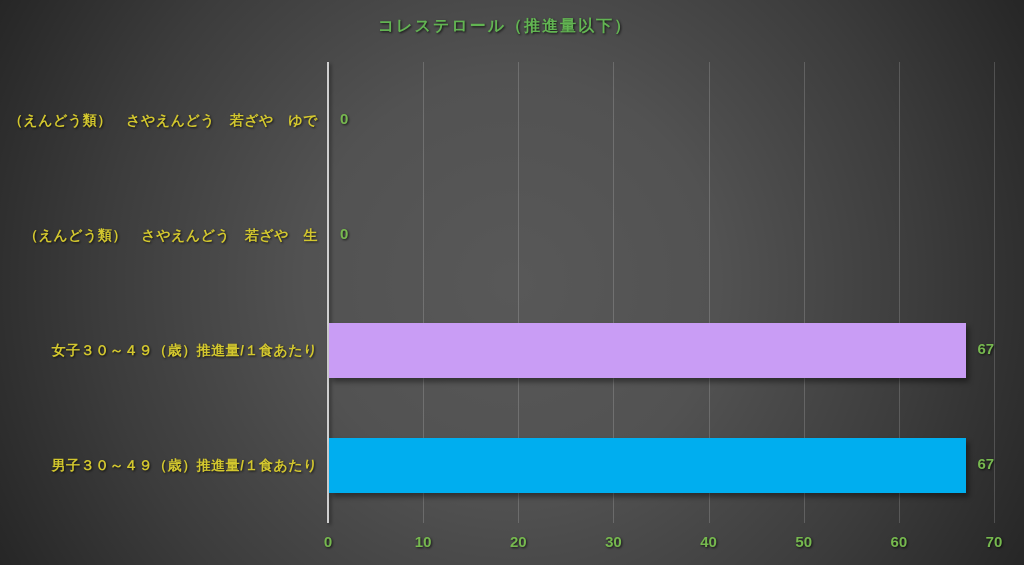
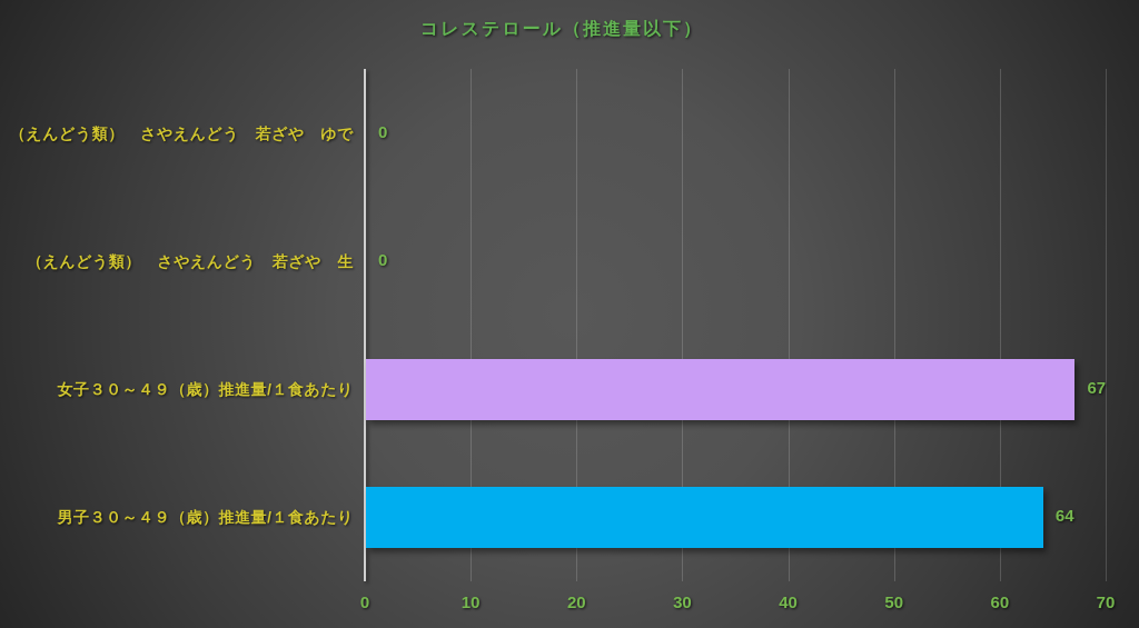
男子３０～４９（歳）推進量/１食あたり: 67 -> 64
